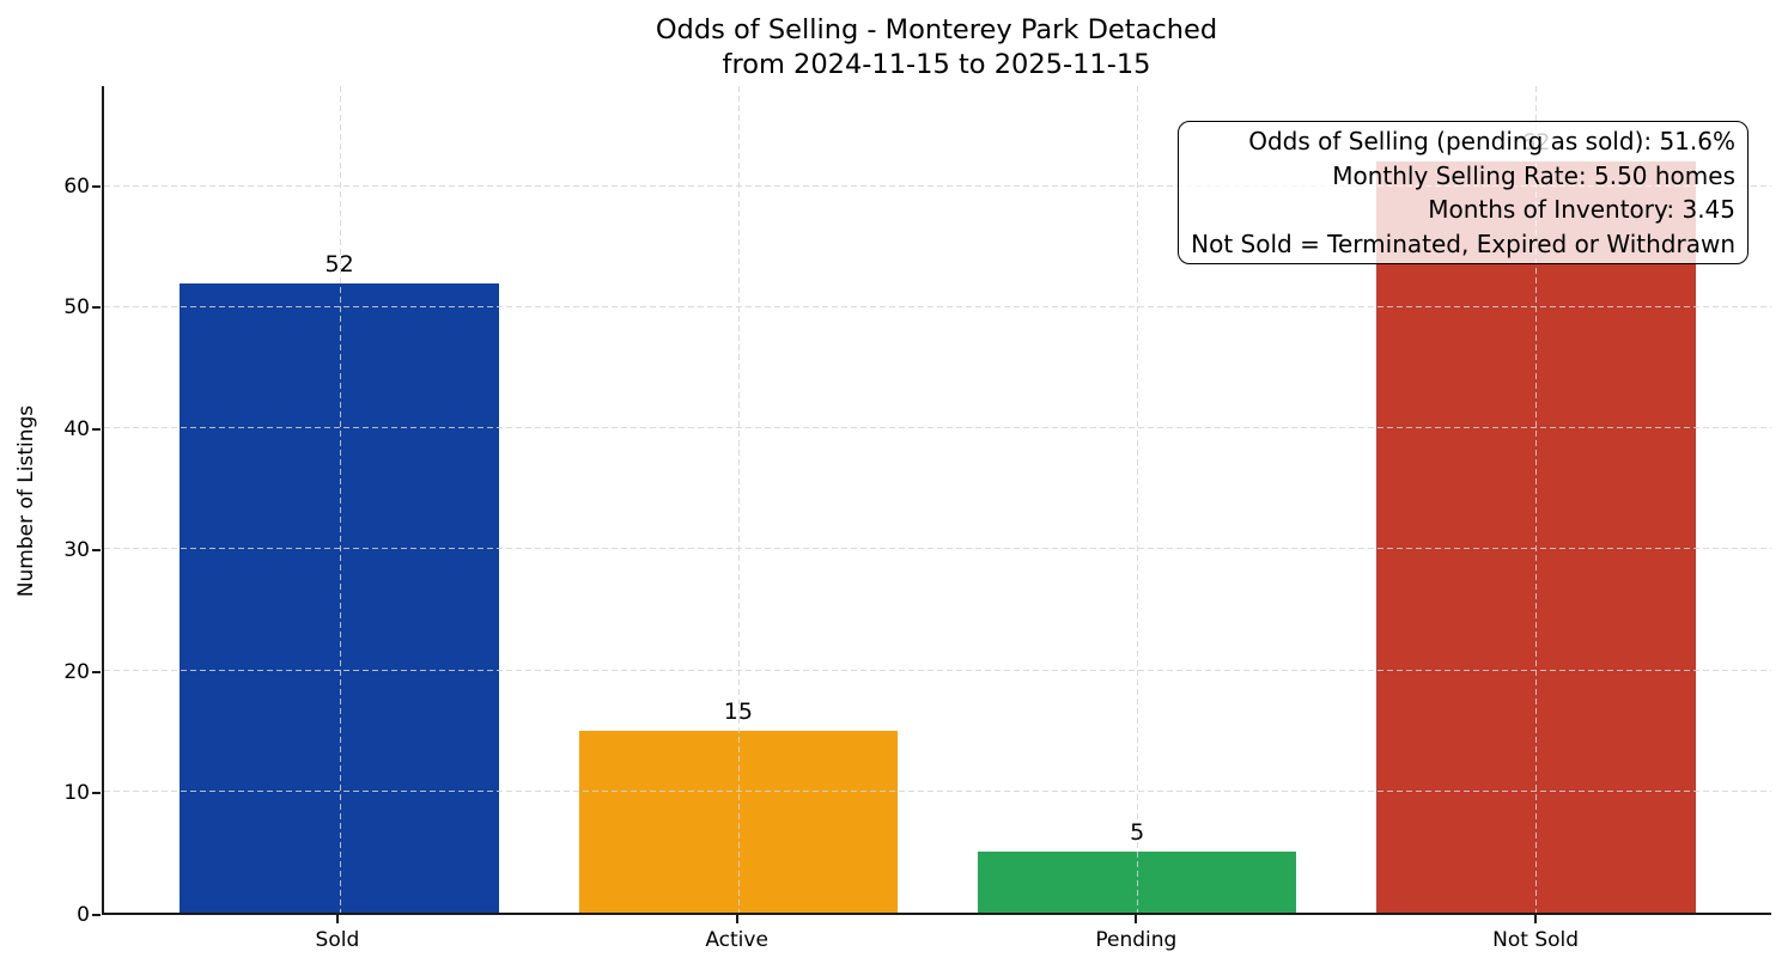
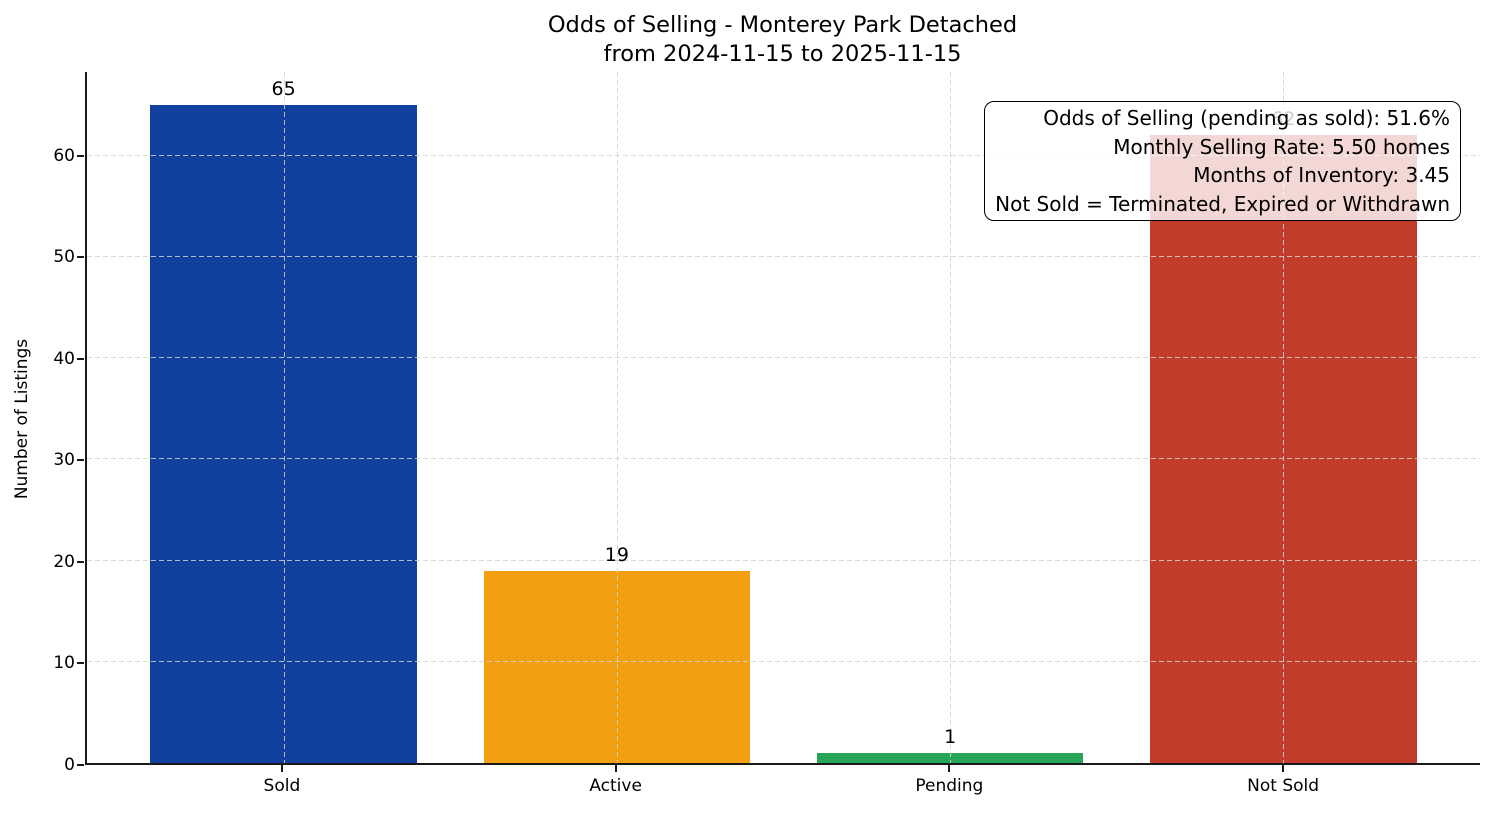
Sold: 52 -> 65
Active: 15 -> 19
Pending: 5 -> 1
